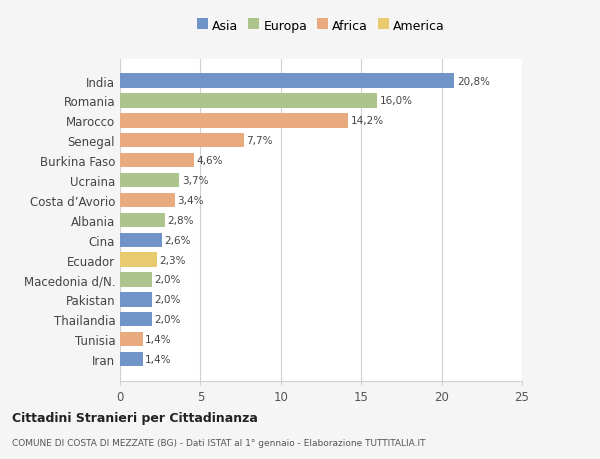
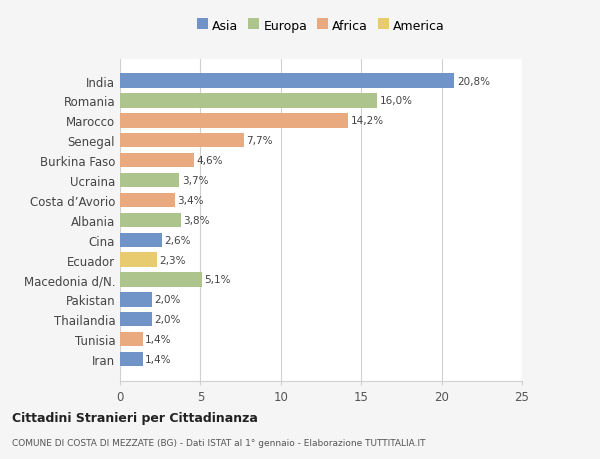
Albania: 2,8% -> 3,8%
Macedonia d/N.: 2,0% -> 5,1%
